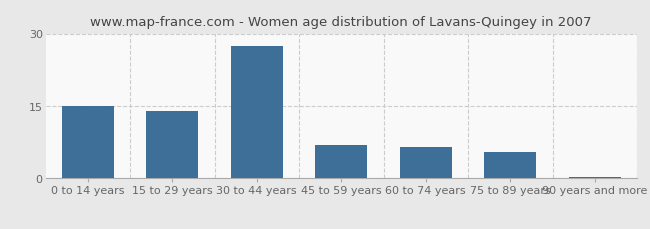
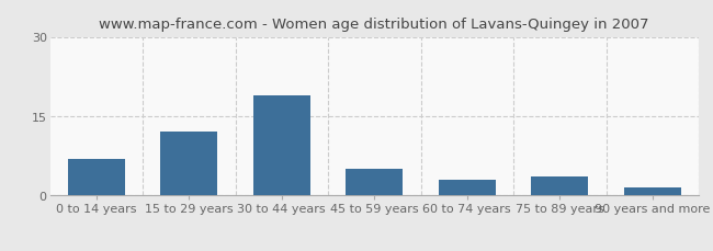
0 to 14 years: 15.0 -> 7.0
15 to 29 years: 14.0 -> 12.0
30 to 44 years: 27.5 -> 19.0
45 to 59 years: 7.0 -> 5.0
60 to 74 years: 6.5 -> 3.0
75 to 89 years: 5.5 -> 3.5
90 years and more: 0.3 -> 1.5
